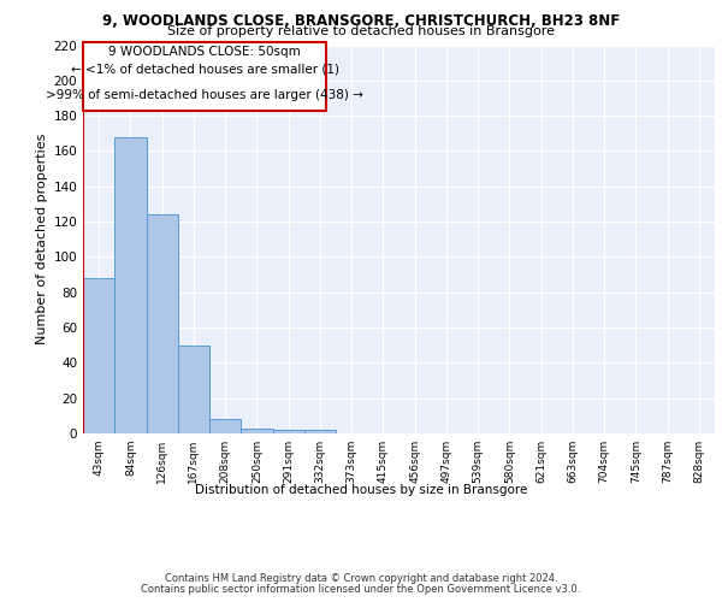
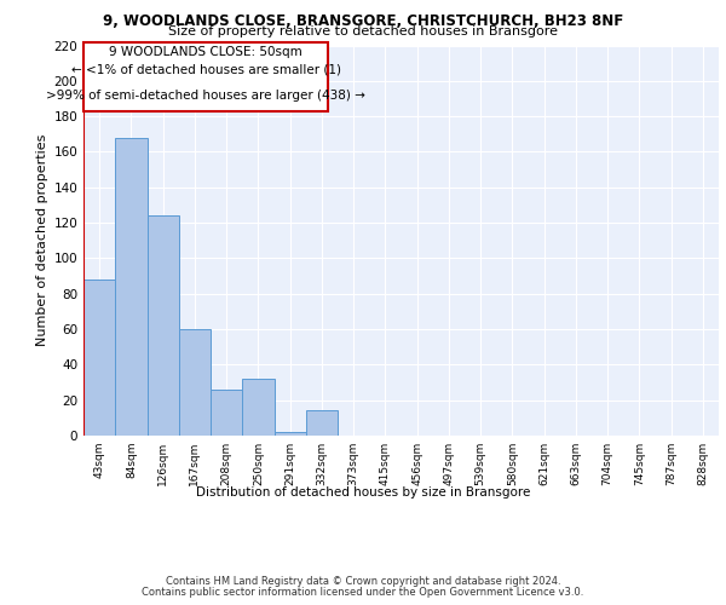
167sqm: 50 -> 60
208sqm: 8 -> 26
250sqm: 3 -> 32
332sqm: 2 -> 14
